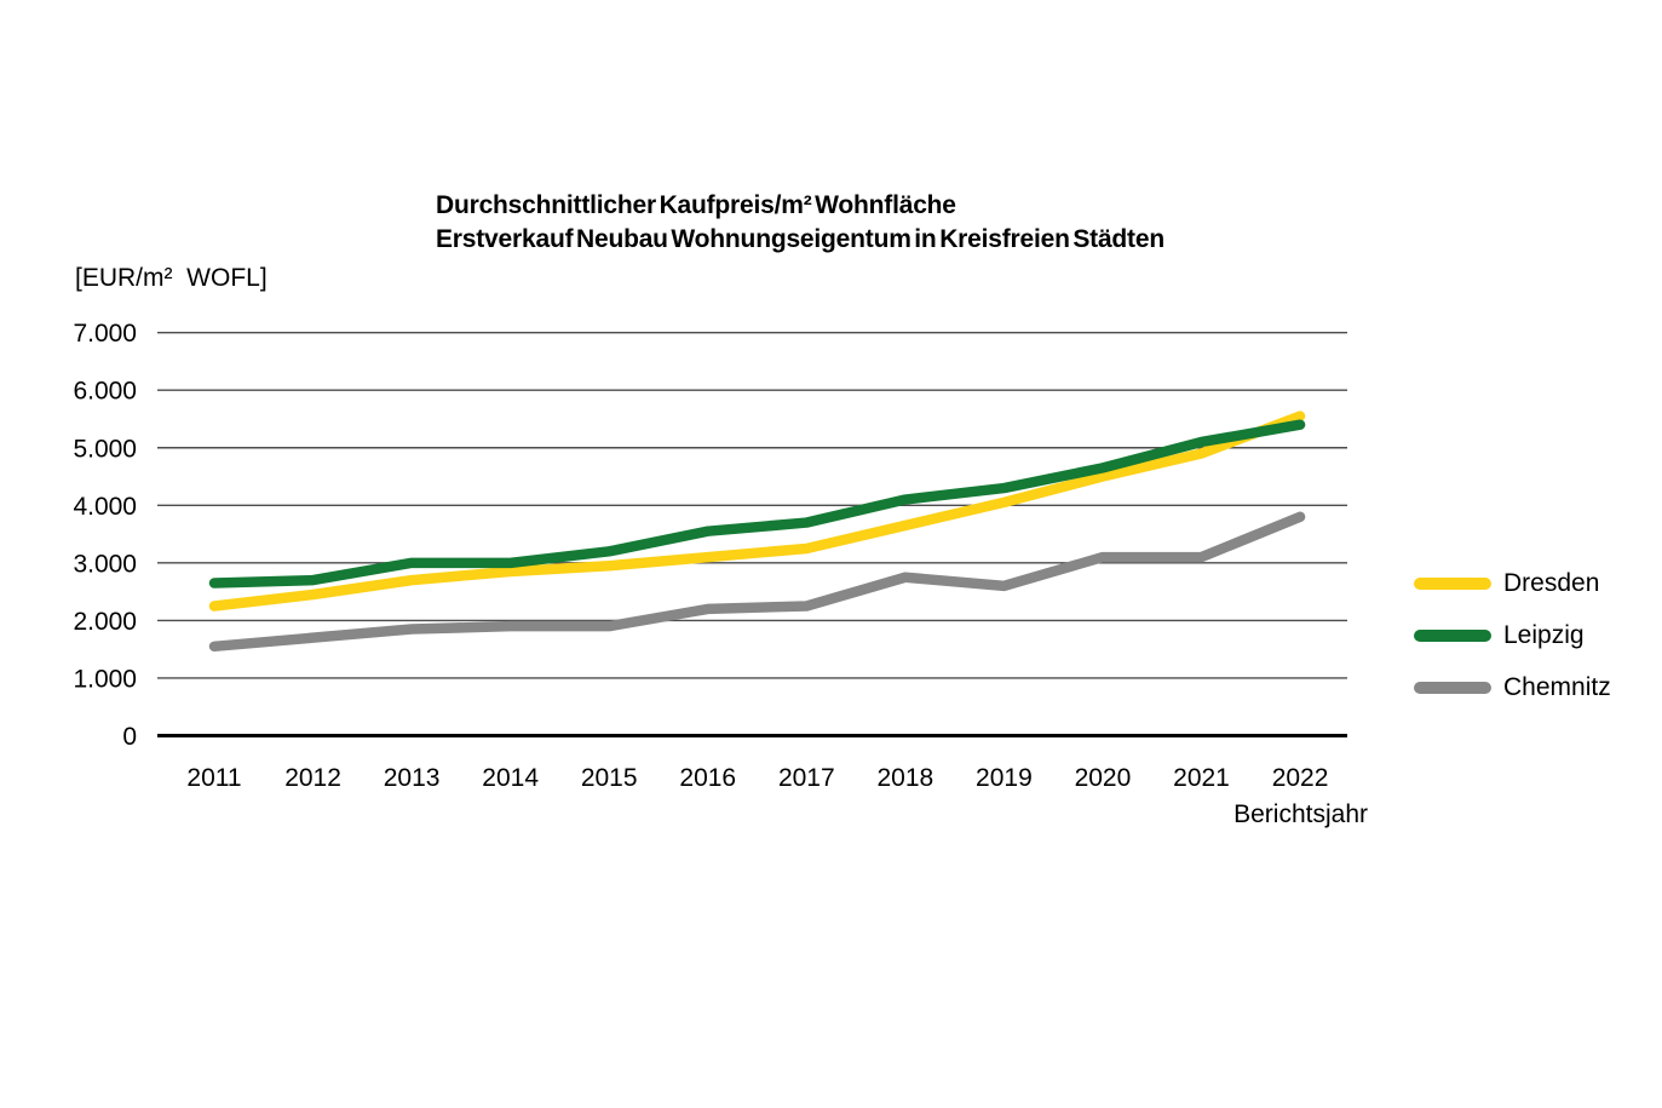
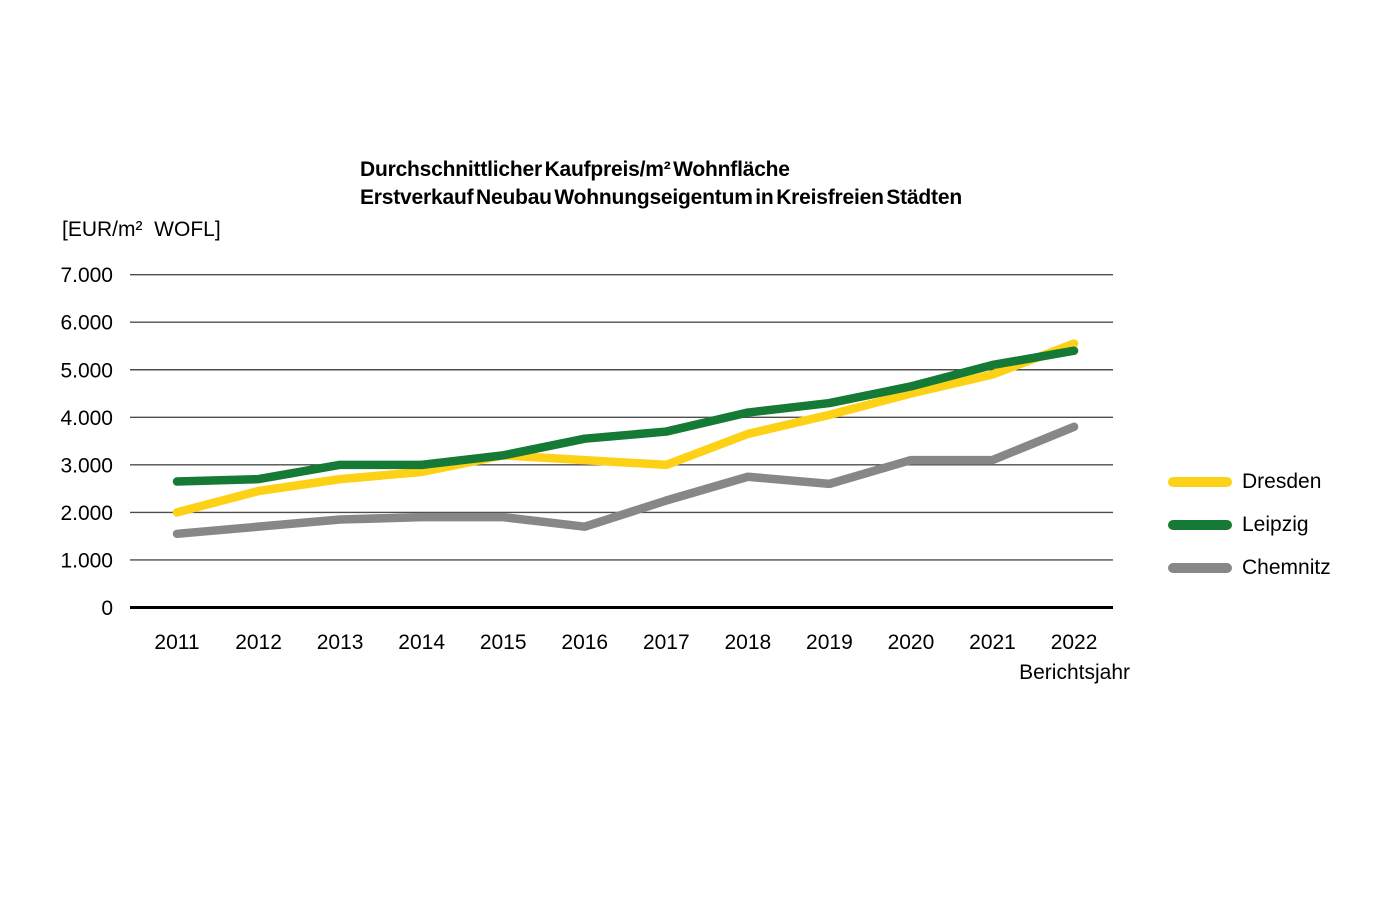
Dresden/2011: 2200 -> 2000
Dresden/2015: 3000 -> 3200
Chemnitz/2016: 2200 -> 1700
Dresden/2017: 3200 -> 3000
